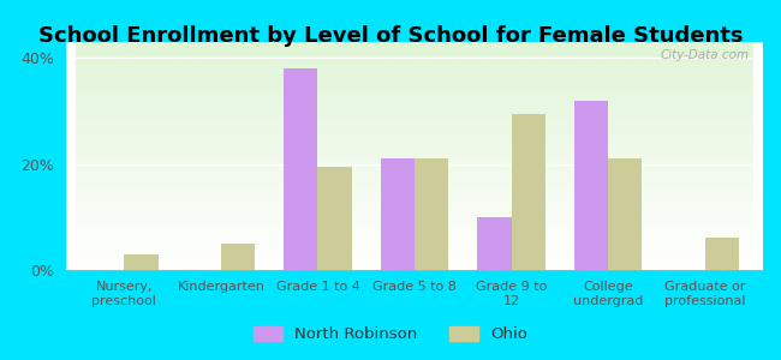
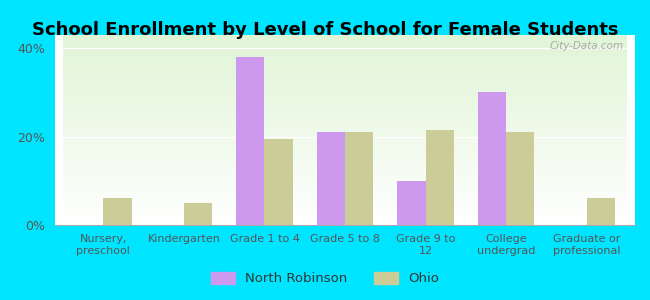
Ohio/Nursery, preschool: 3.0% -> 6.0%
Ohio/Grade 9 to 12: 29.5% -> 21.5%
North Robinson/College undergrad: 32% -> 30%
